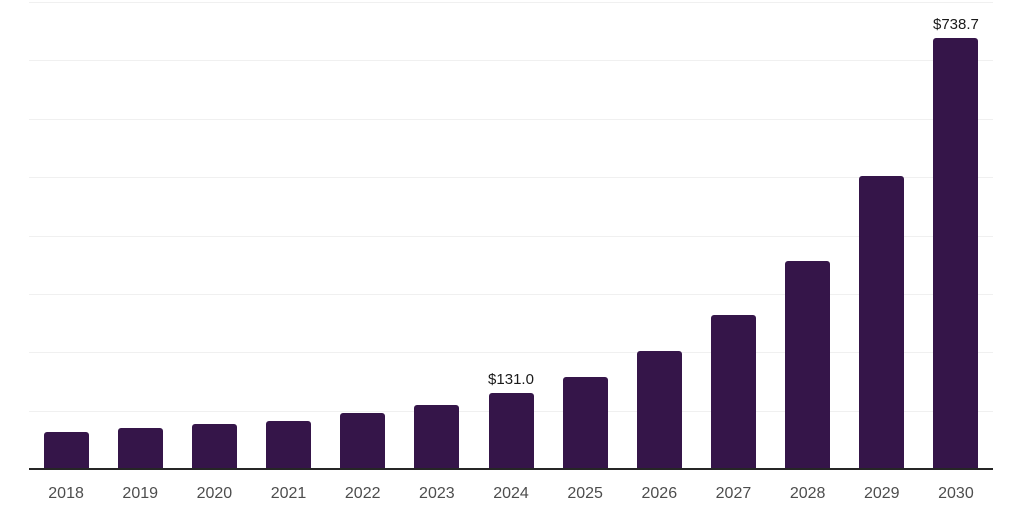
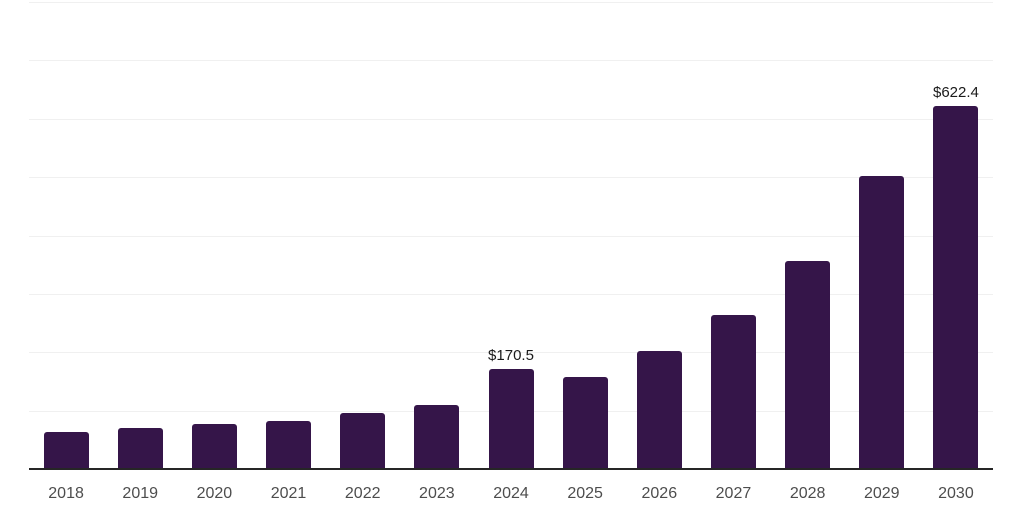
2024: $131.0 -> $170.5
2030: $738.7 -> $622.4
